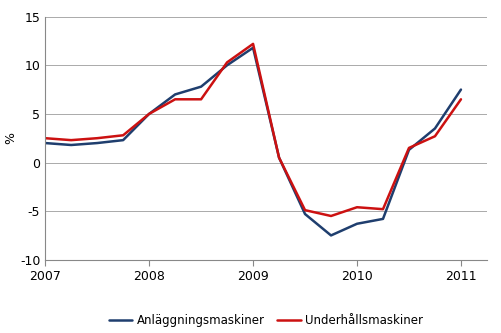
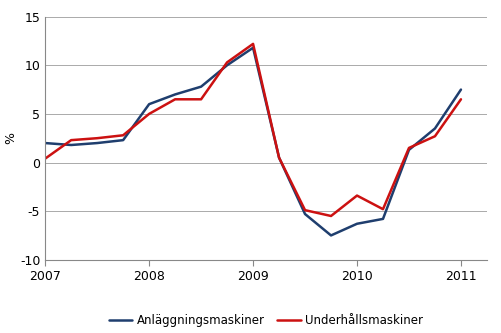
Underhållsmaskiner/2007: 2.5 -> 0.4
Anläggningsmaskiner/2008: 5.0 -> 6.0
Underhållsmaskiner/2010: -4.6 -> -3.4
